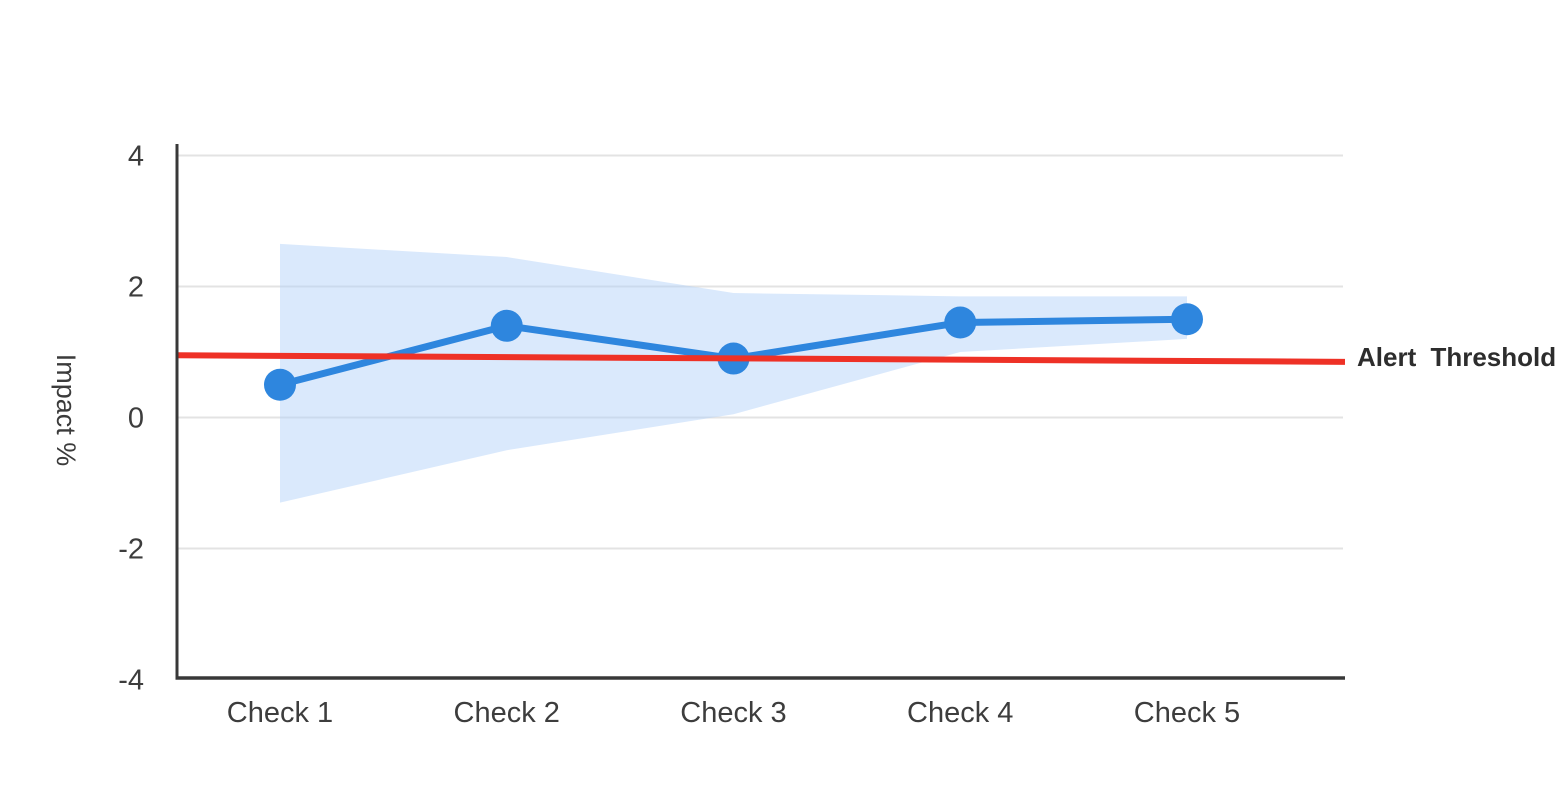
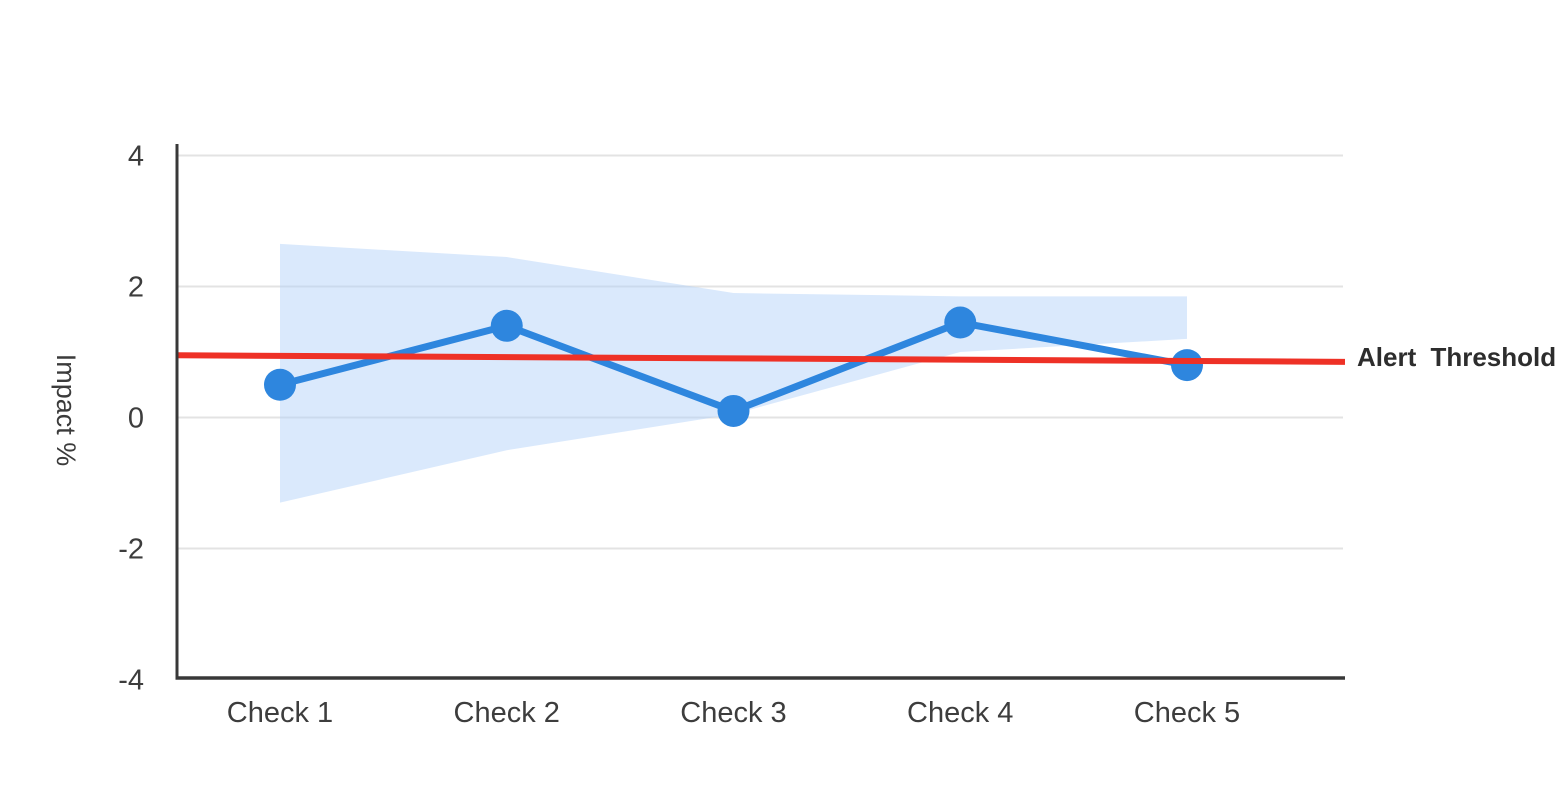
Check 3: 0.9 -> 0.1
Check 5: 1.5 -> 0.8
